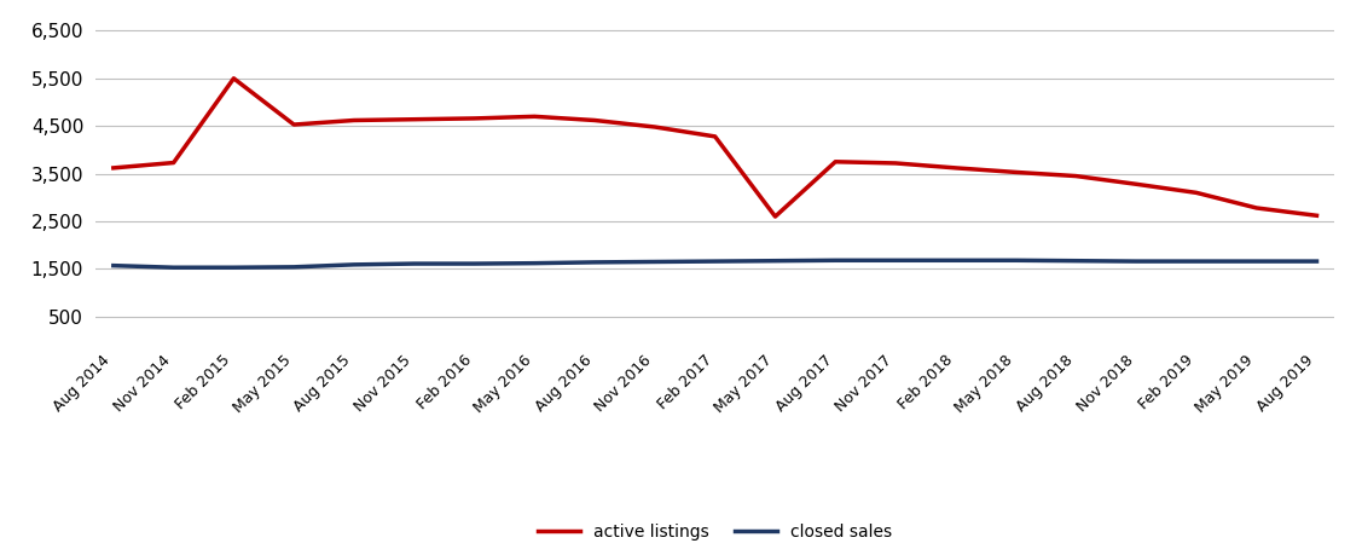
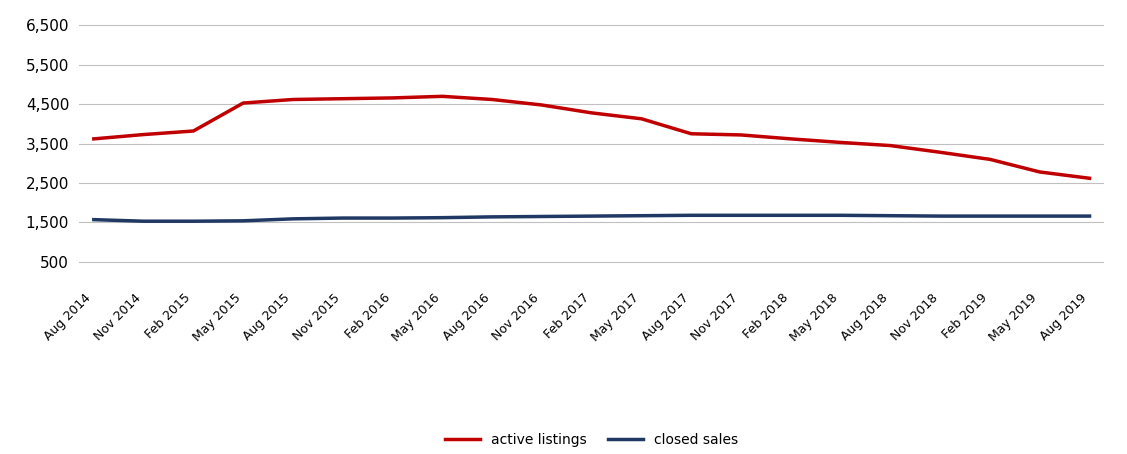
active listings/Feb 2015: 5,500 -> 3,820
active listings/May 2017: 2,600 -> 4,130
